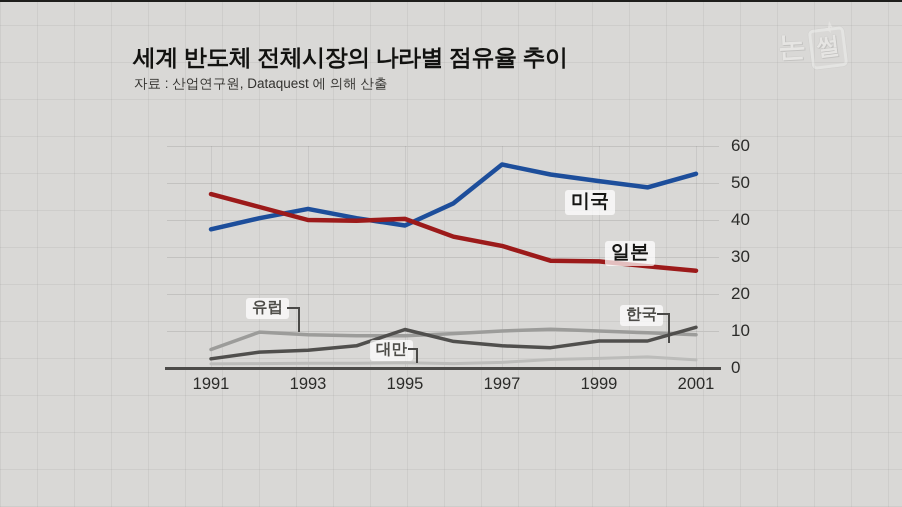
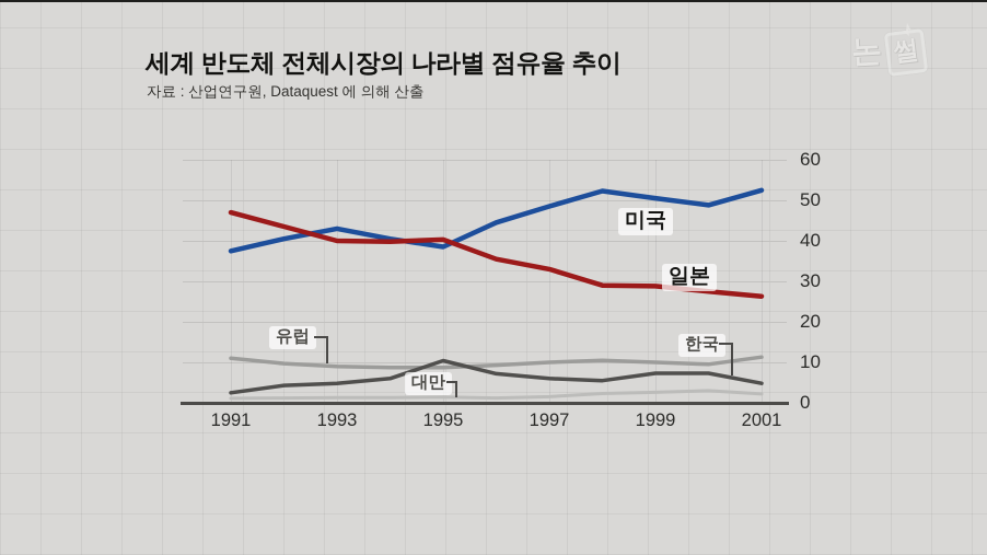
유럽/1991: 5 -> 11
미국/1997: 55 -> 48
유럽/2001: 9 -> 11
한국/2001: 11 -> 5
